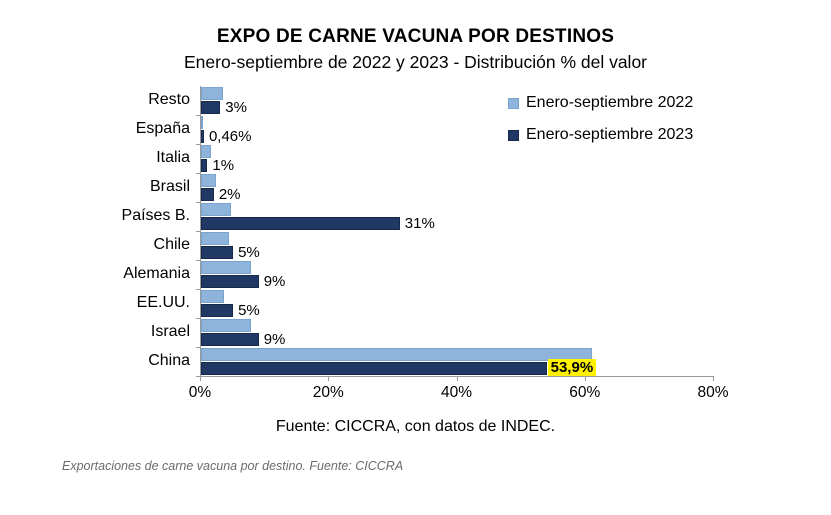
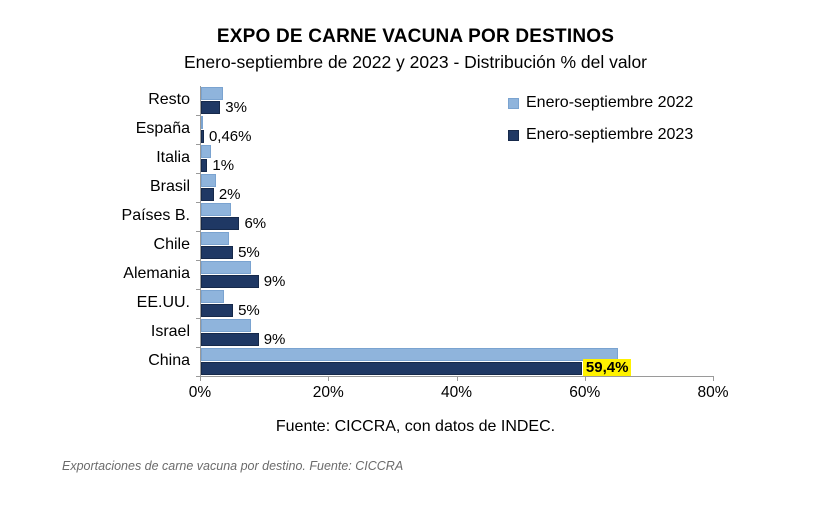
Enero-septiembre 2023/Países B.: 31% -> 6%
Enero-septiembre 2022/China: 61% -> 65%
Enero-septiembre 2023/China: 53,9% -> 59,4%
